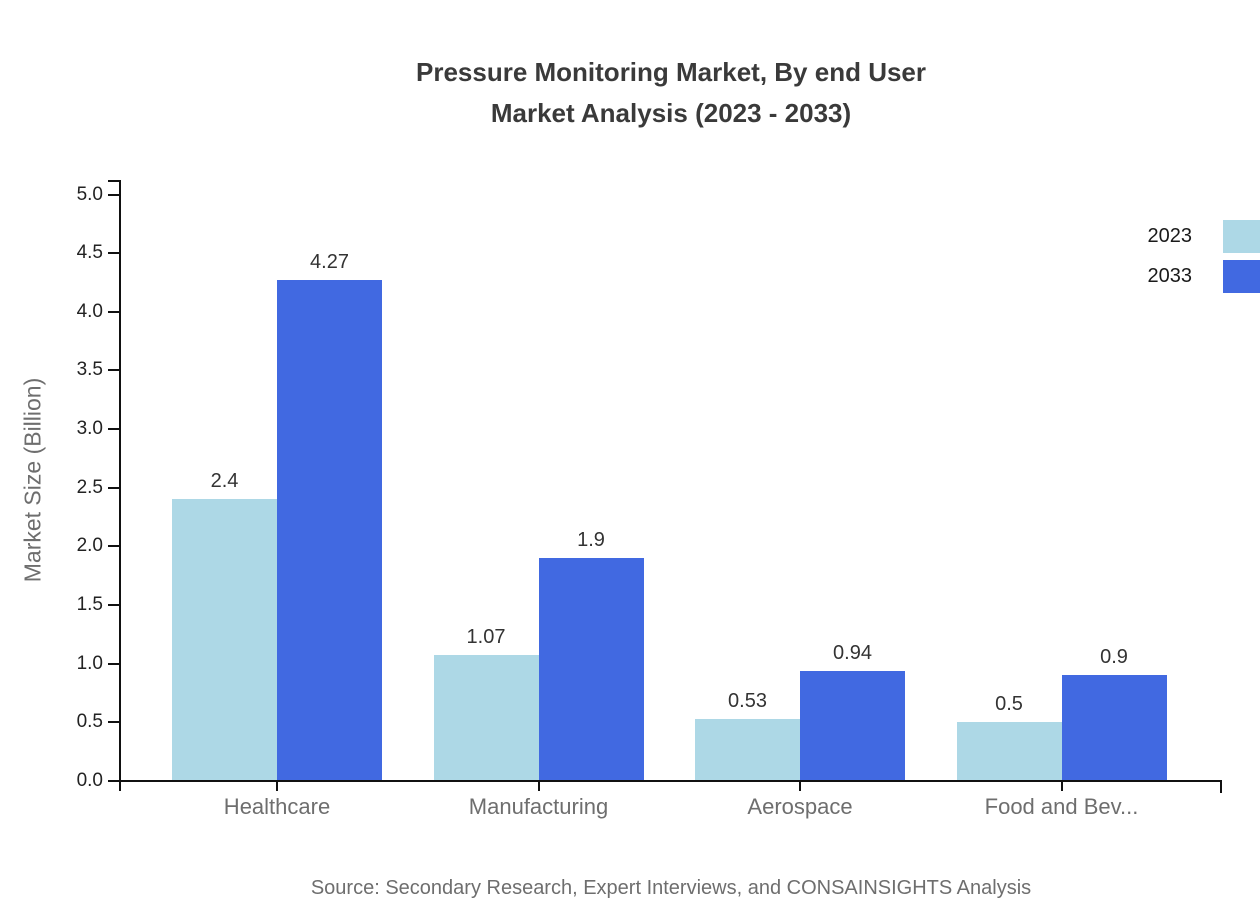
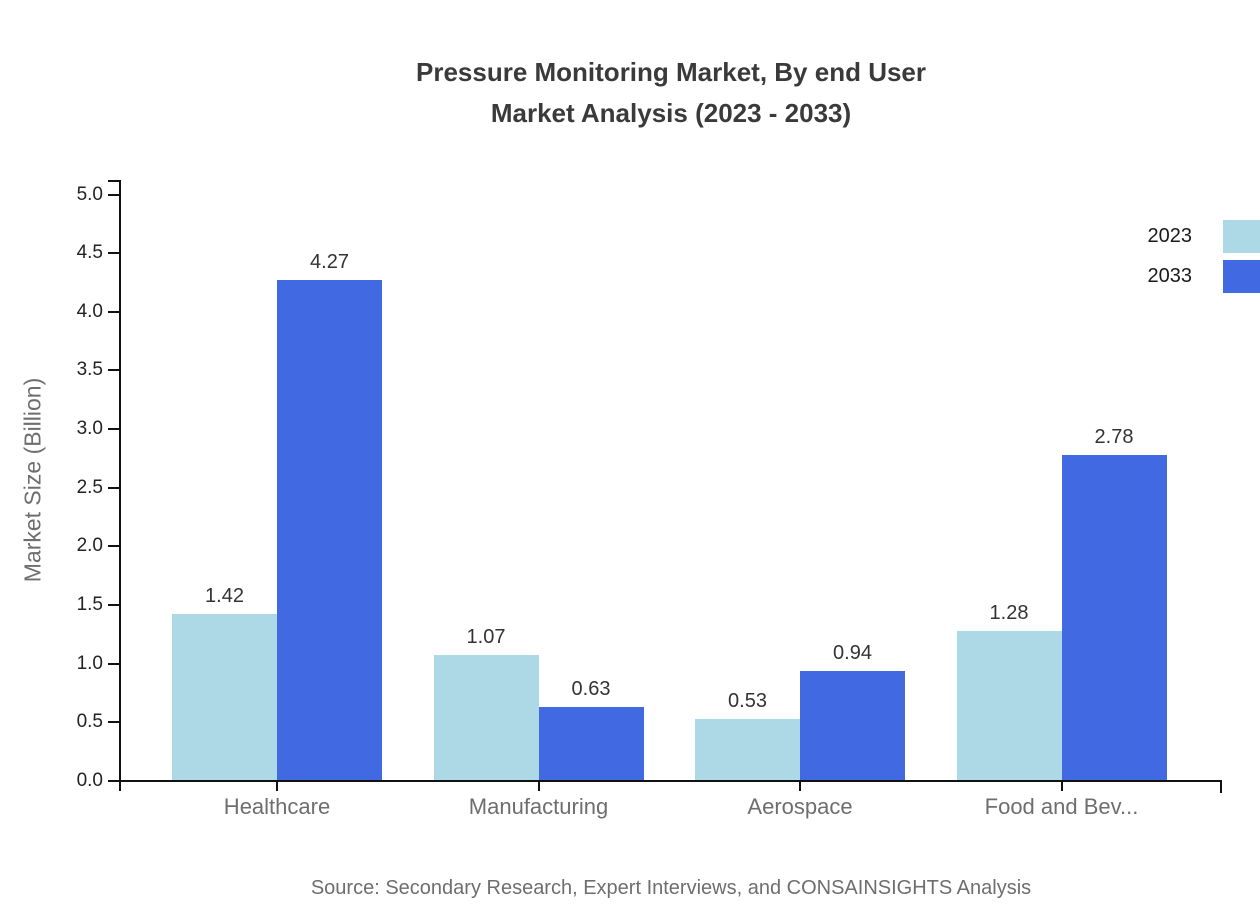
2023/Healthcare: 2.4 -> 1.42
2033/Manufacturing: 1.9 -> 0.63
2023/Food and Bev...: 0.5 -> 1.28
2033/Food and Bev...: 0.9 -> 2.78
